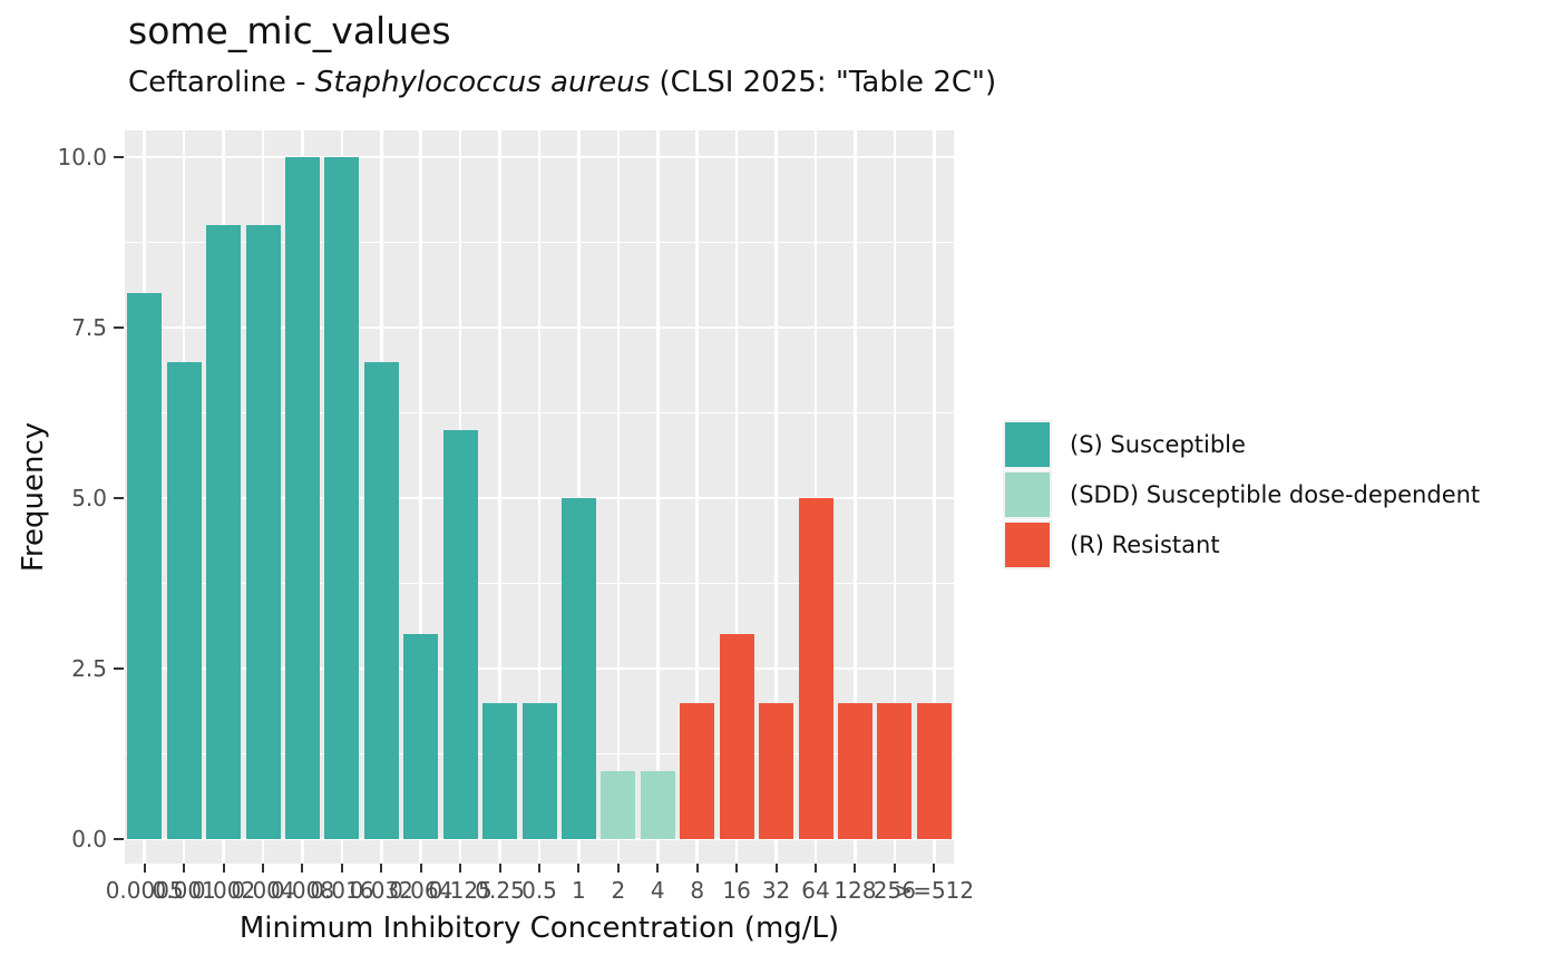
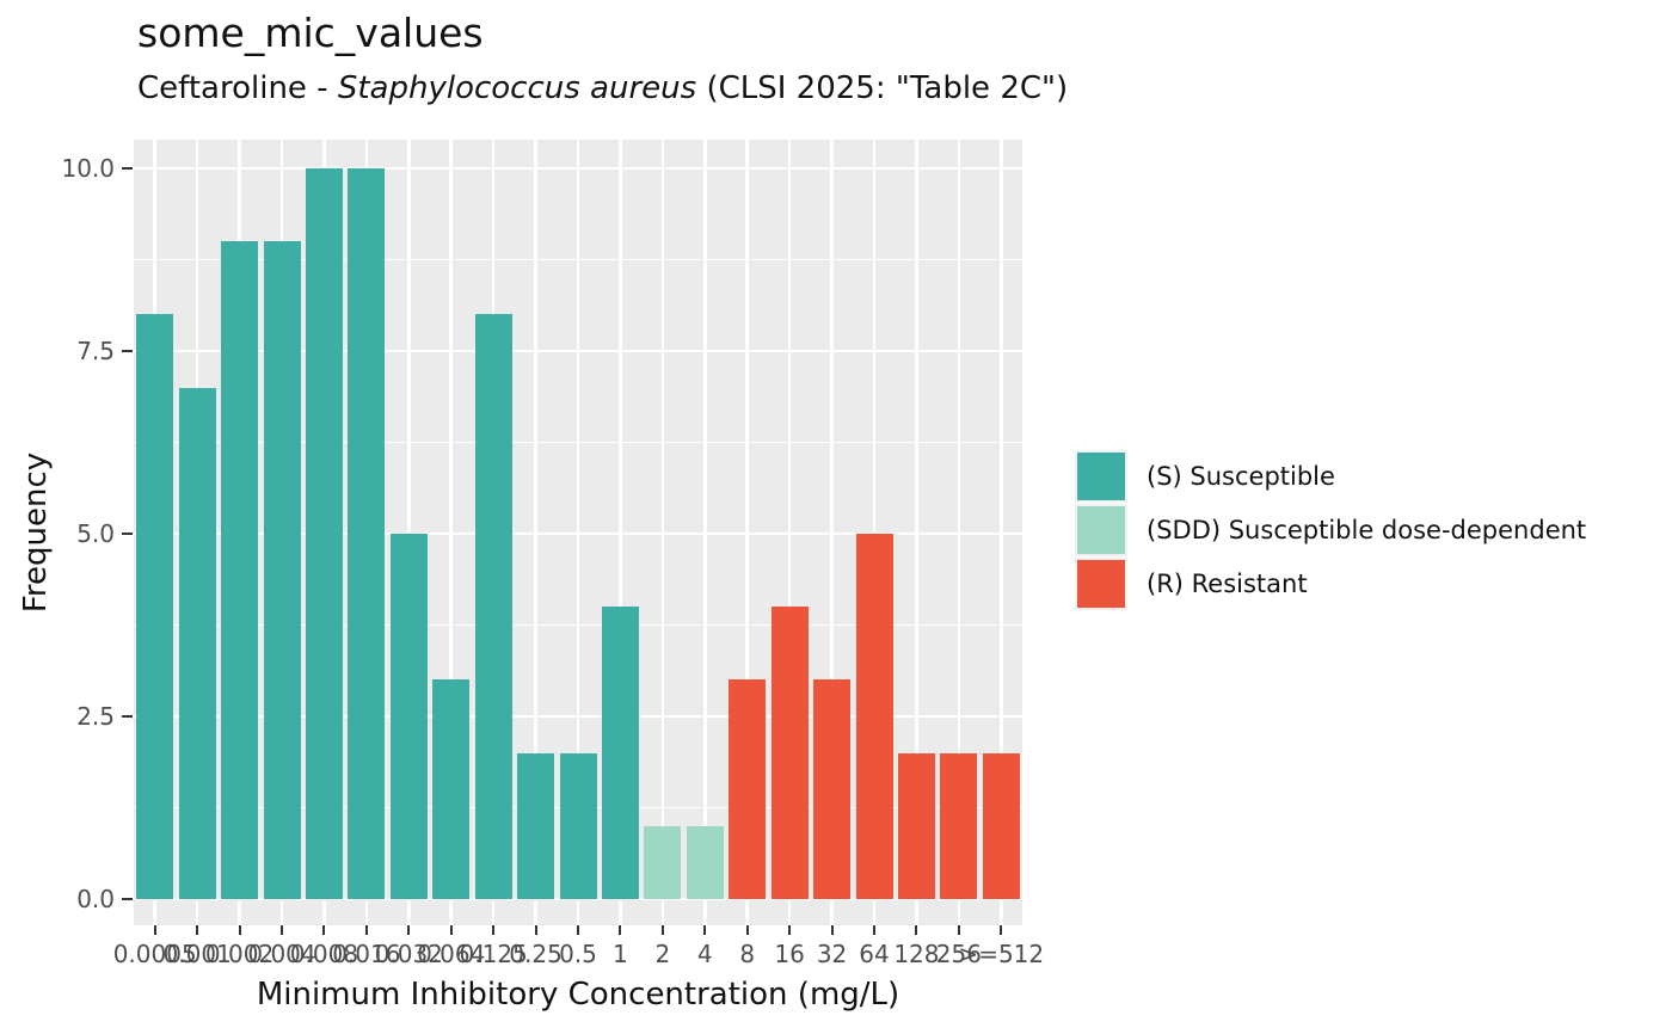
0.032: 7 -> 5
0.125: 6 -> 8
1: 5 -> 4
8: 2 -> 3
16: 3 -> 4
32: 2 -> 3
